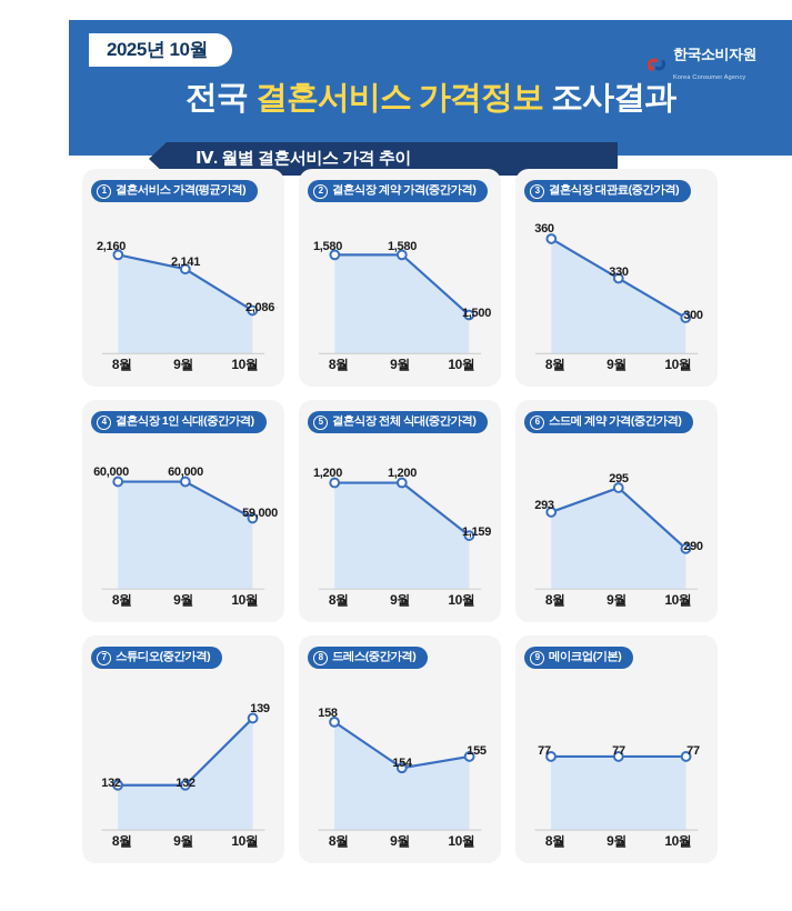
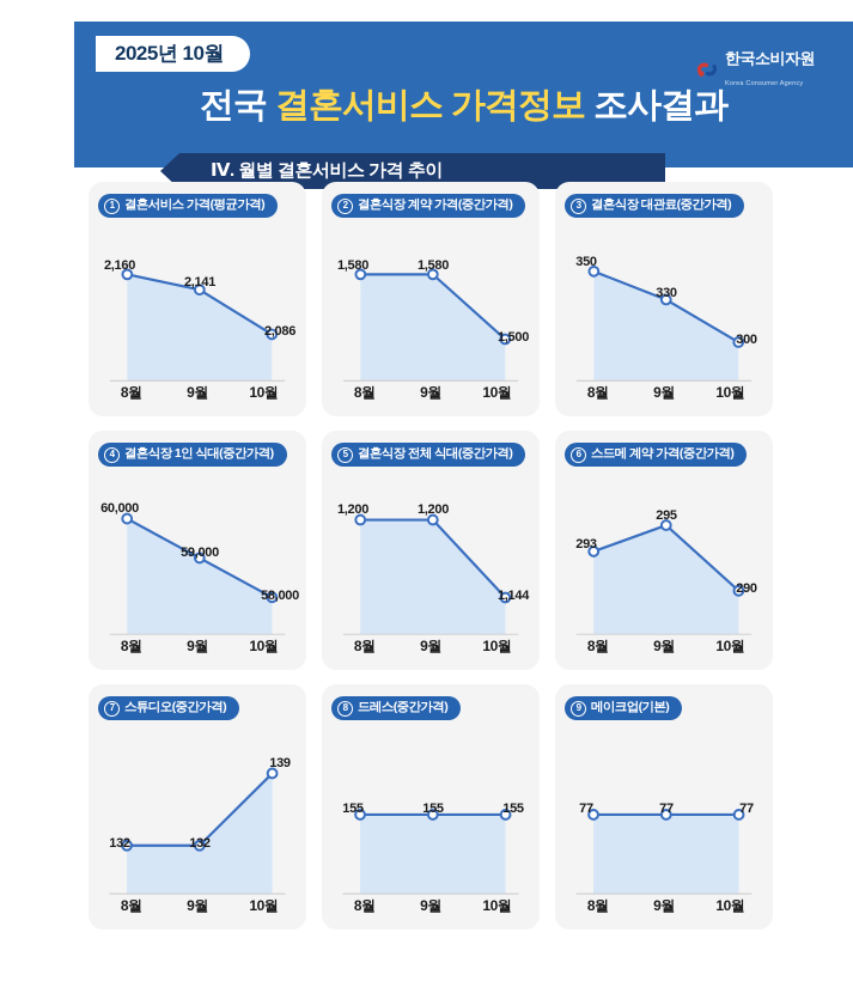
결혼식장 대관료(중간가격)/8월: 360 -> 350
결혼식장 1인 식대(중간가격)/9월: 60,000 -> 59,000
결혼식장 1인 식대(중간가격)/10월: 59,000 -> 58,000
결혼식장 전체 식대(중간가격)/10월: 1,159 -> 1,144
드레스(중간가격)/8월: 158 -> 155
드레스(중간가격)/9월: 154 -> 155
